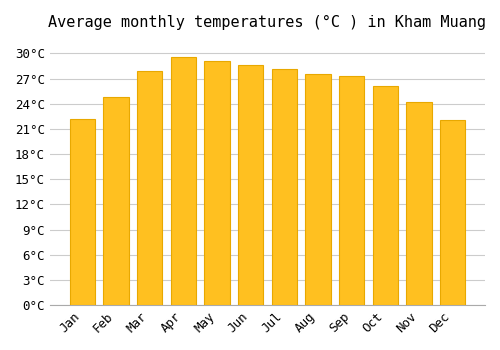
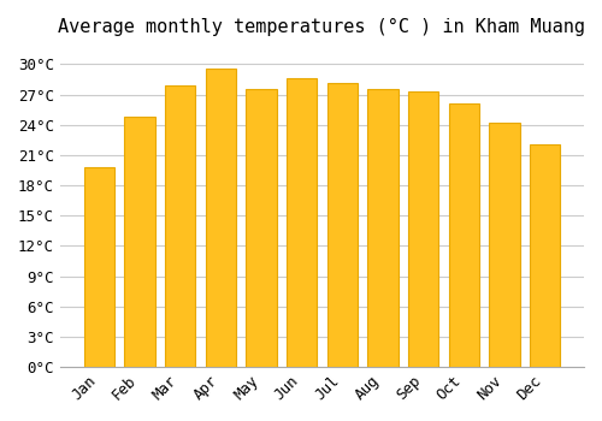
Jan: 22.2°C -> 19.8°C
May: 29.1°C -> 27.6°C
